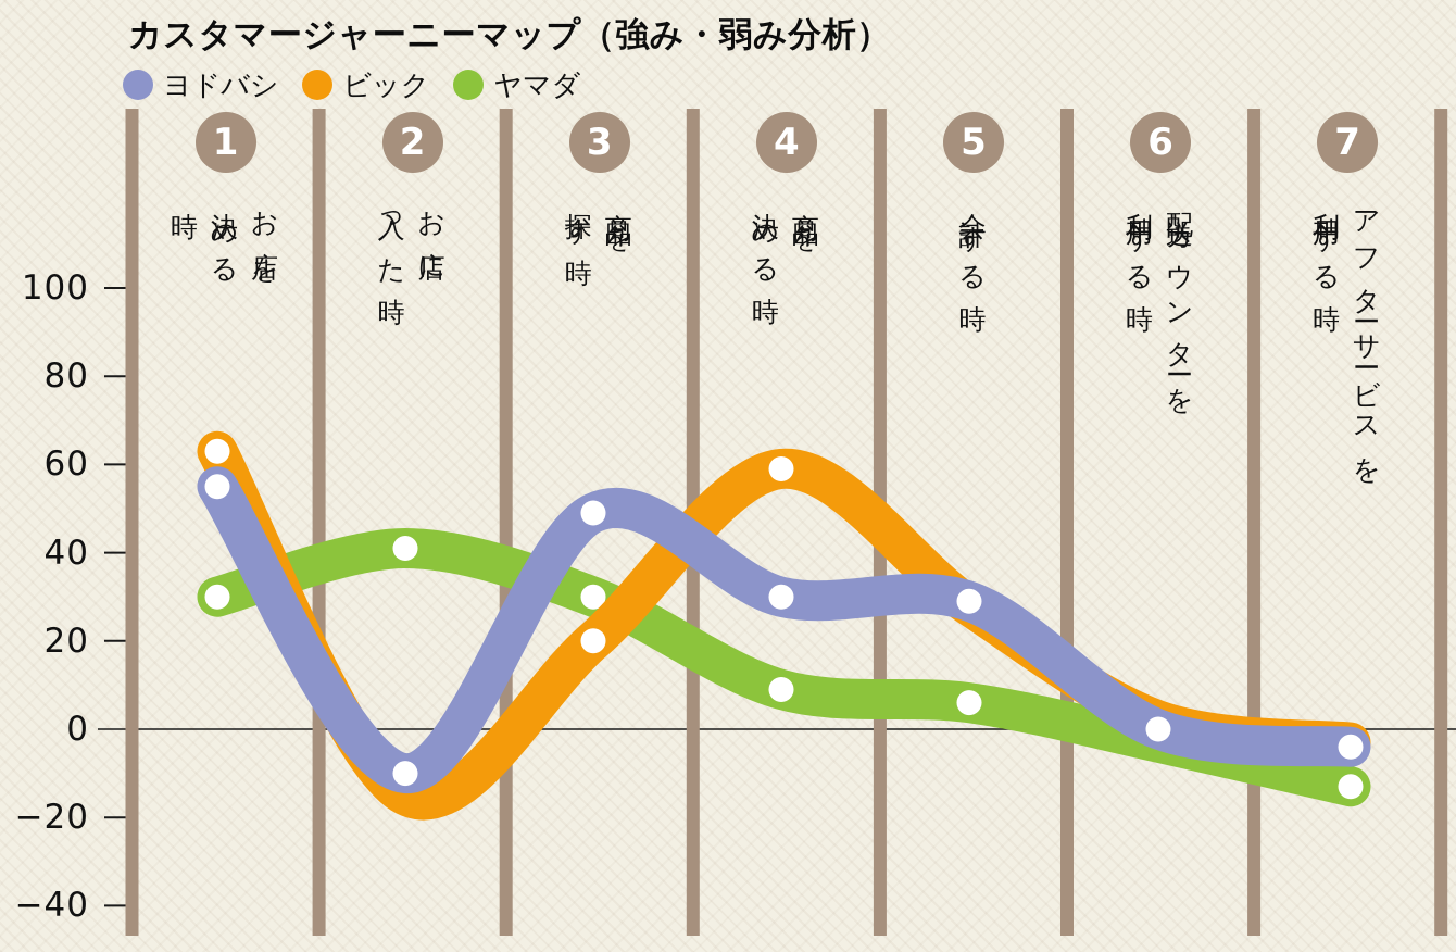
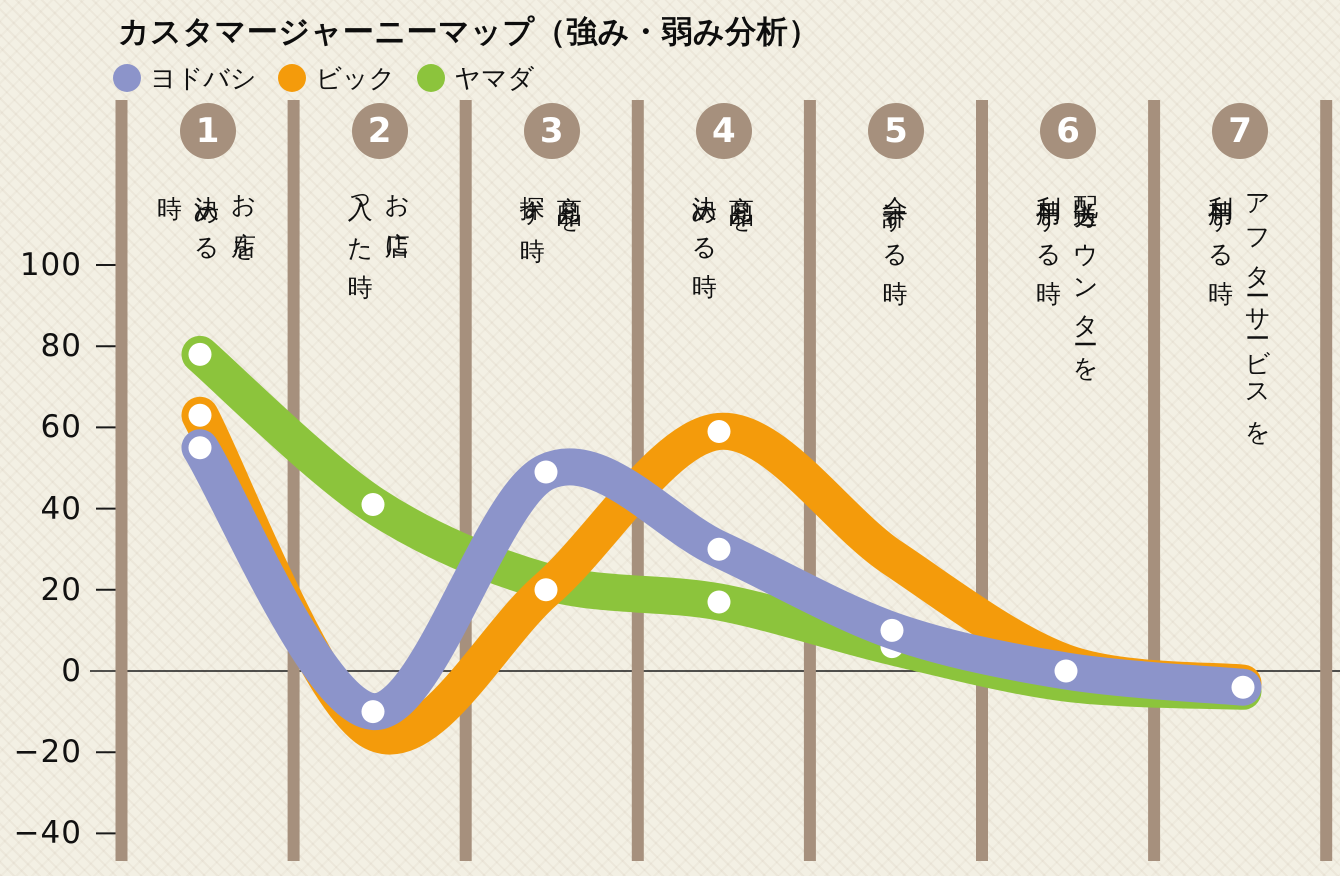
ヤマダ/お店を決める時: 30 -> 78
ヤマダ/商品を探す時: 30 -> 22
ヤマダ/商品を決める時: 9 -> 17
ヨドバシ/会計する時: 29 -> 10
ヤマダ/アフターサービスを利用する時: -13 -> -5
